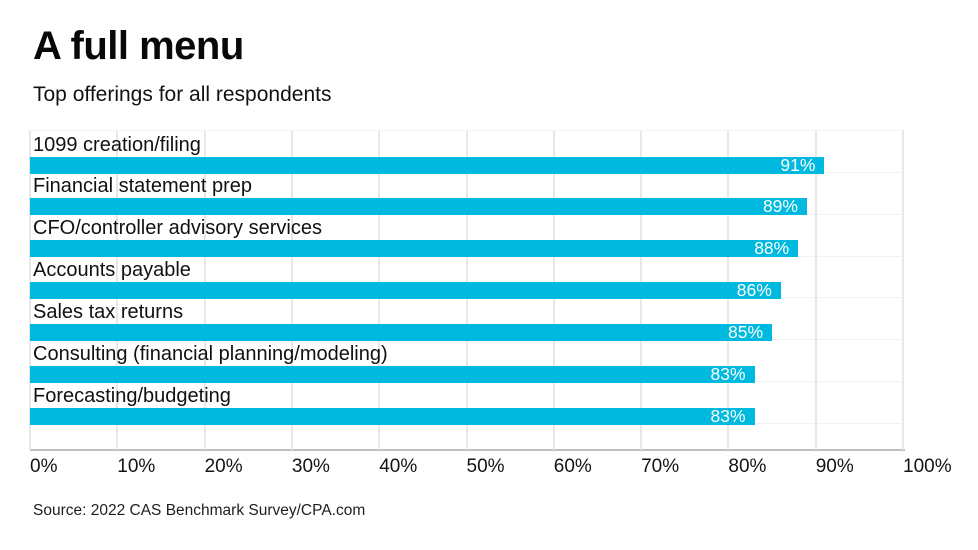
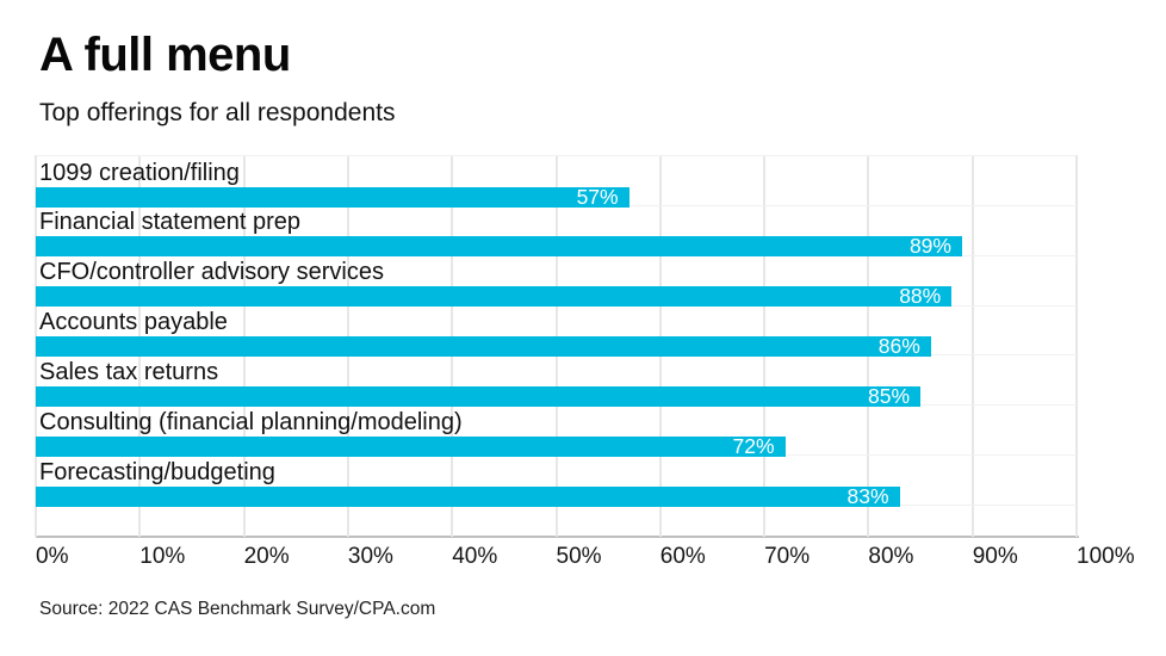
1099 creation/filing: 91% -> 57%
Consulting (financial planning/modeling): 83% -> 72%
